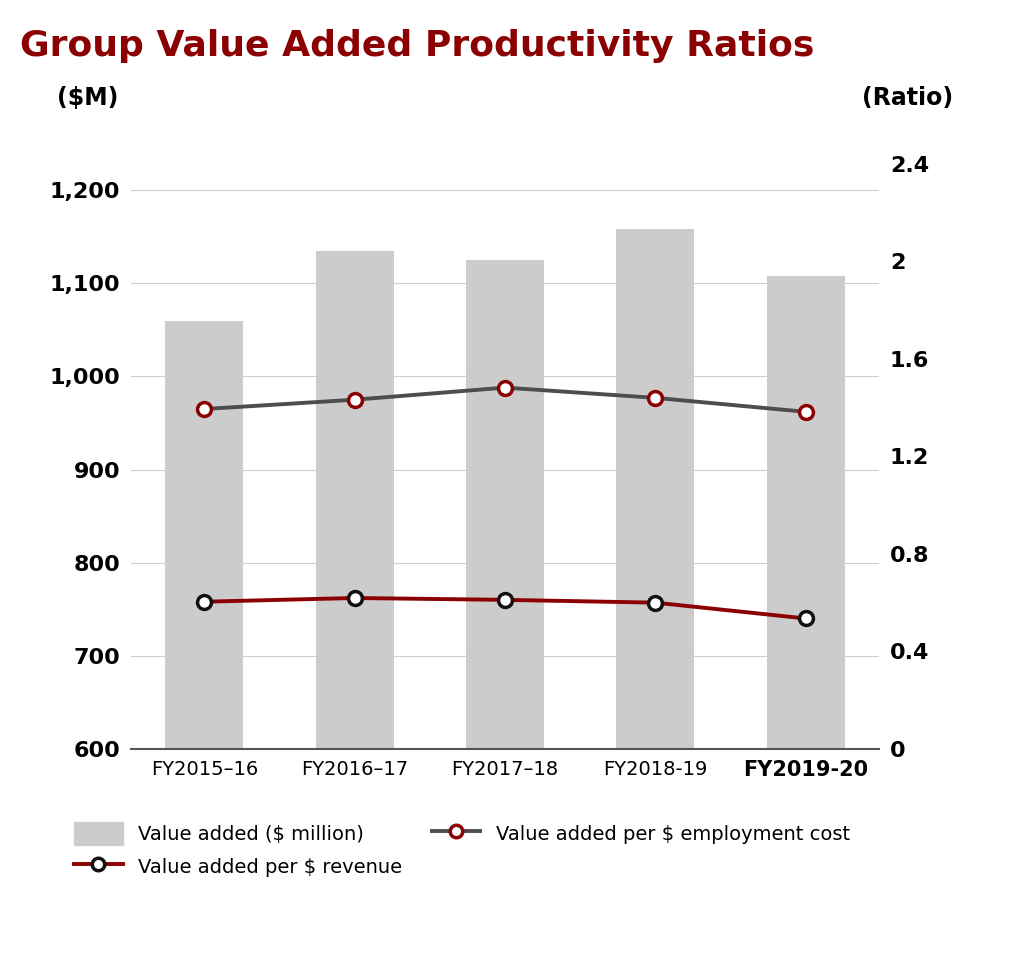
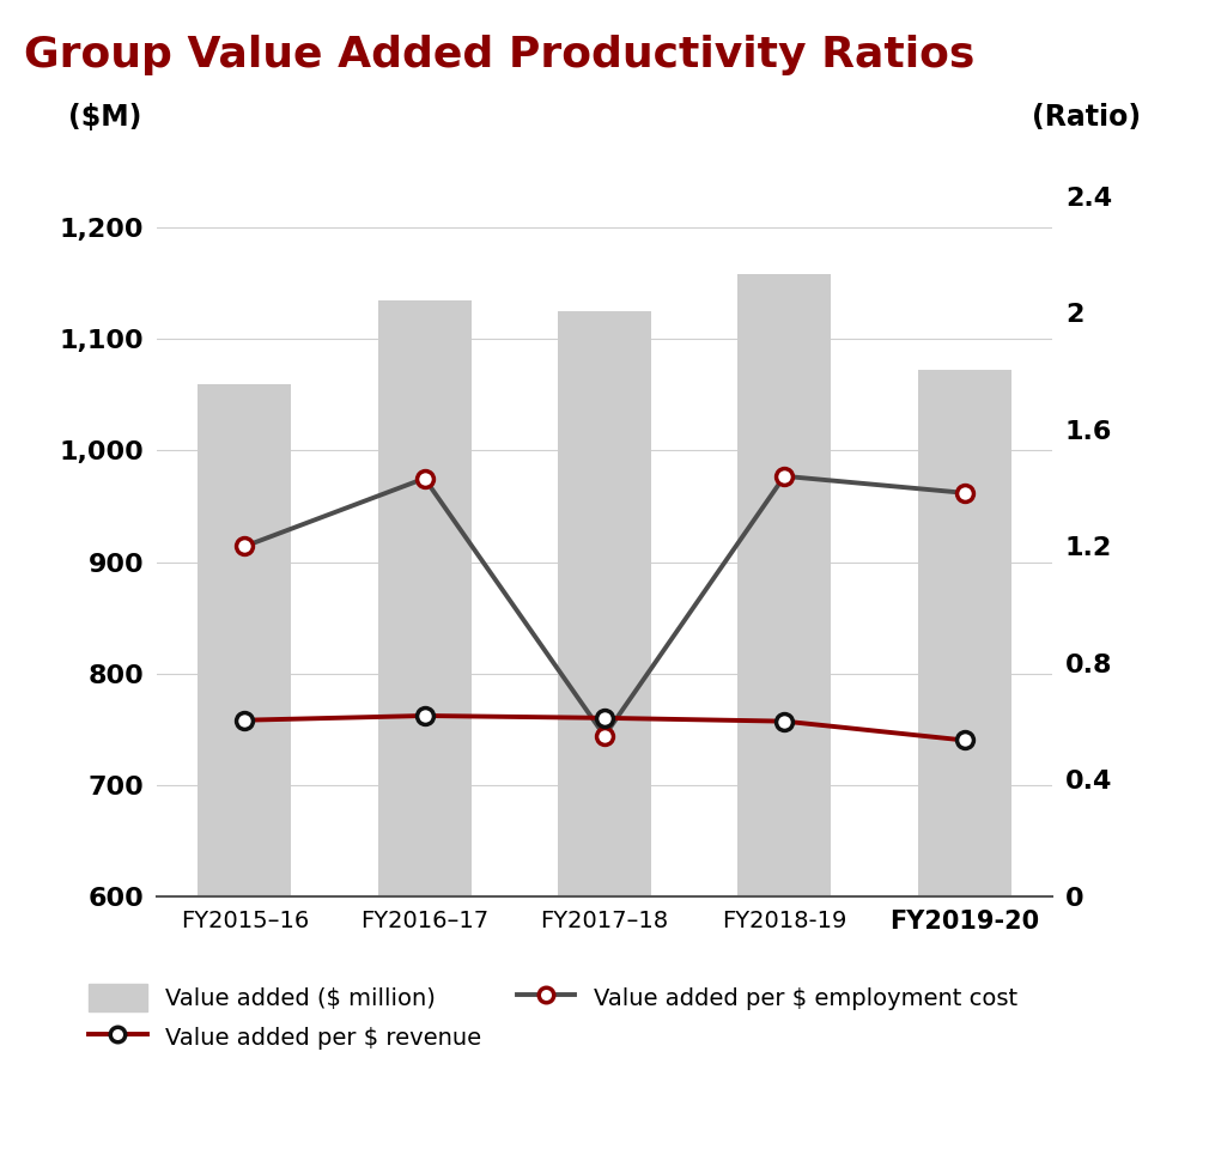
Value added per $ employment cost/FY2015–16: 965 -> 914
Value added per $ employment cost/FY2017–18: 988 -> 744
Value added ($ million)/FY2019-20: 1,108 -> 1,072
